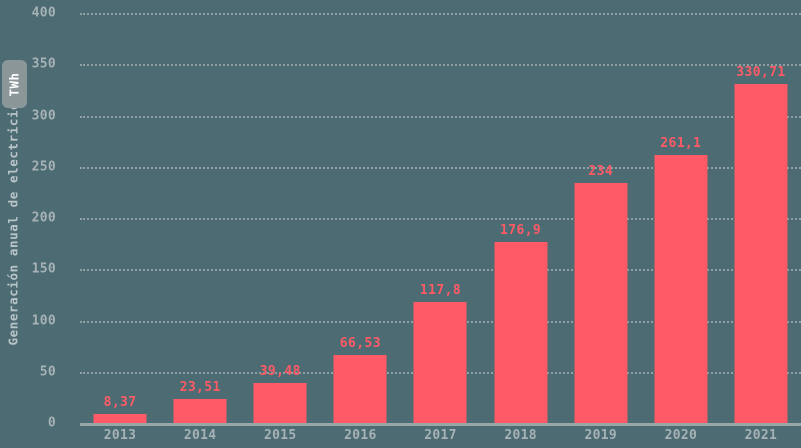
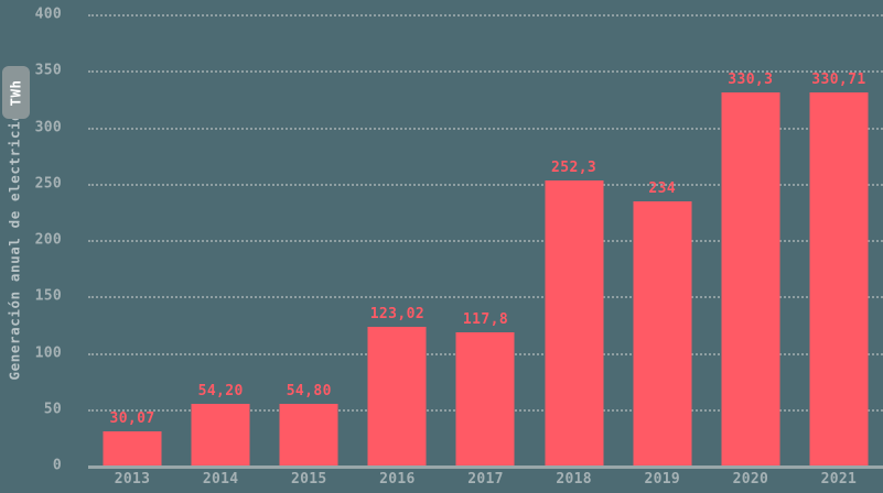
2013: 8,37 -> 30,07
2014: 23,51 -> 54,20
2015: 39,48 -> 54,80
2016: 66,53 -> 123,02
2018: 176,9 -> 252,3
2020: 261,1 -> 330,3
